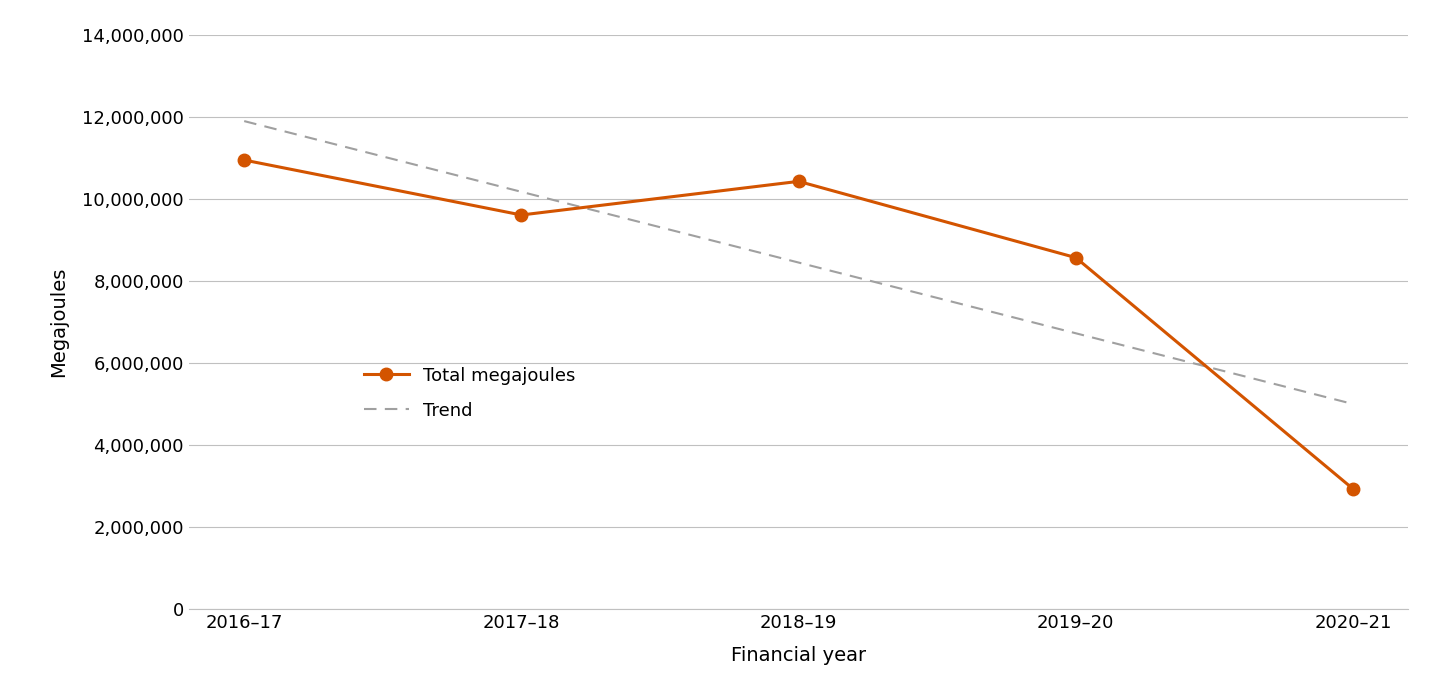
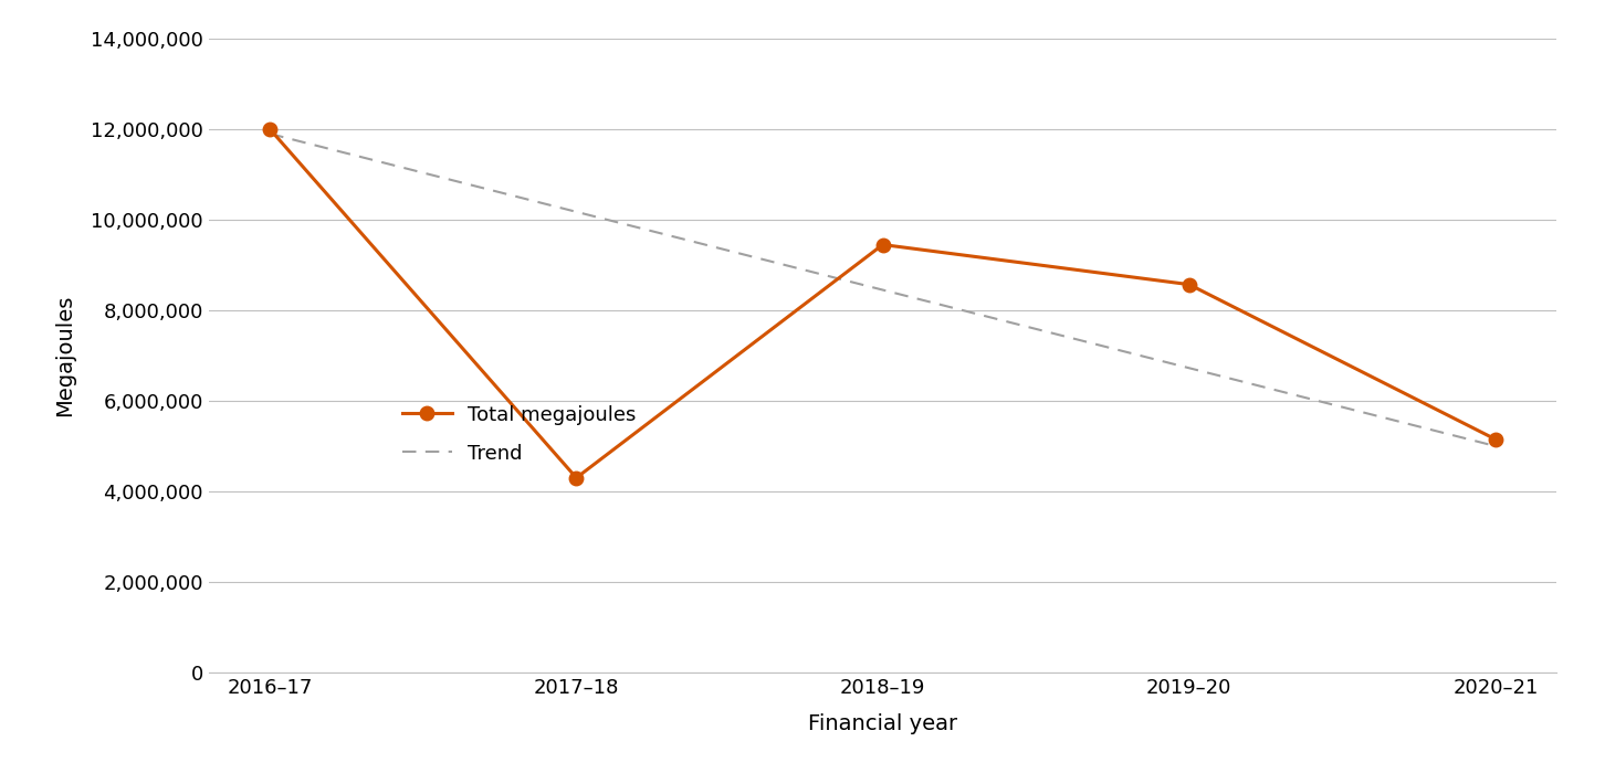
2016–17: 10,950,000 -> 12,000,000
2017–18: 9,610,000 -> 4,300,000
2018–19: 10,430,000 -> 9,450,000
2020–21: 2,930,000 -> 5,150,000
